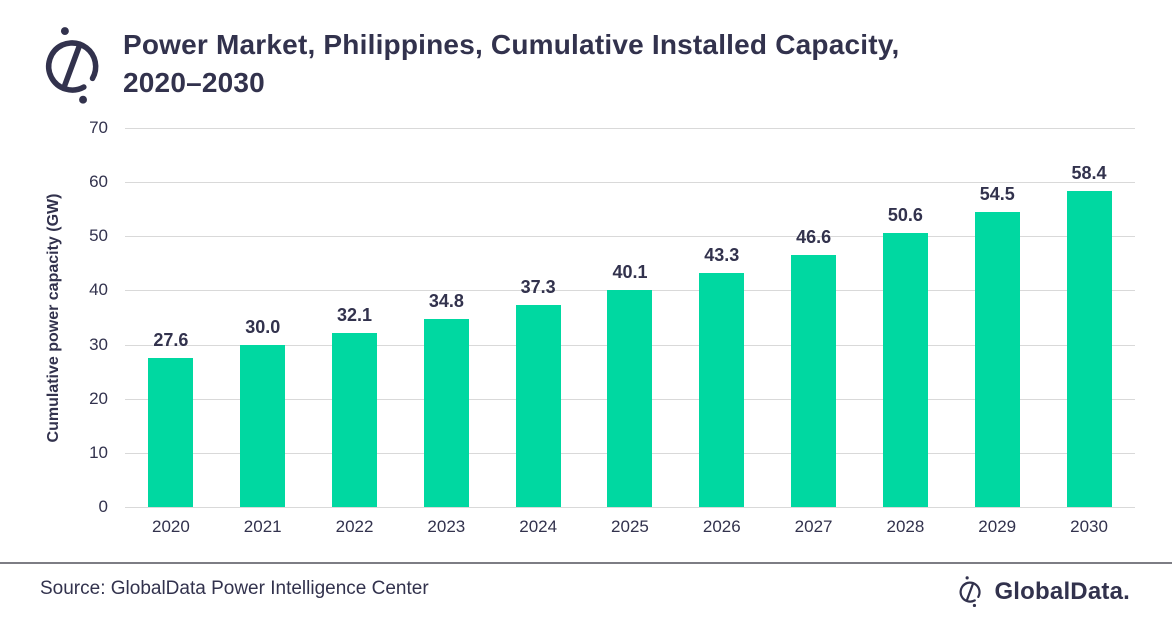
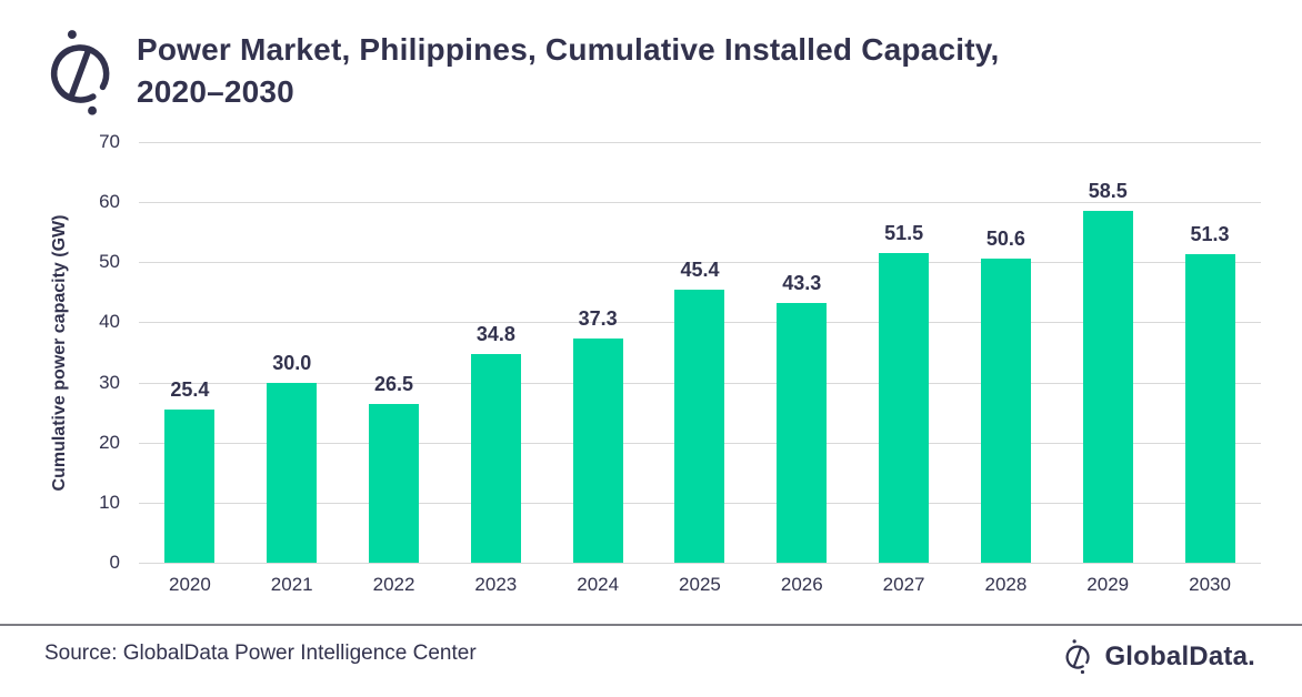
2020: 27.6 -> 25.4
2022: 32.1 -> 26.5
2025: 40.1 -> 45.4
2027: 46.6 -> 51.5
2029: 54.5 -> 58.5
2030: 58.4 -> 51.3
